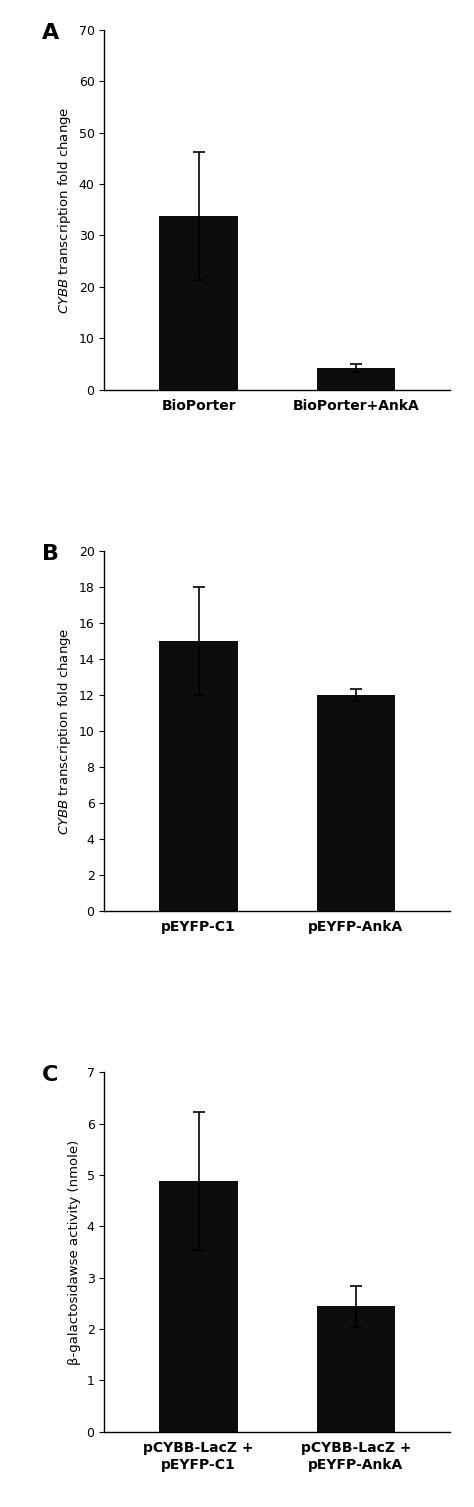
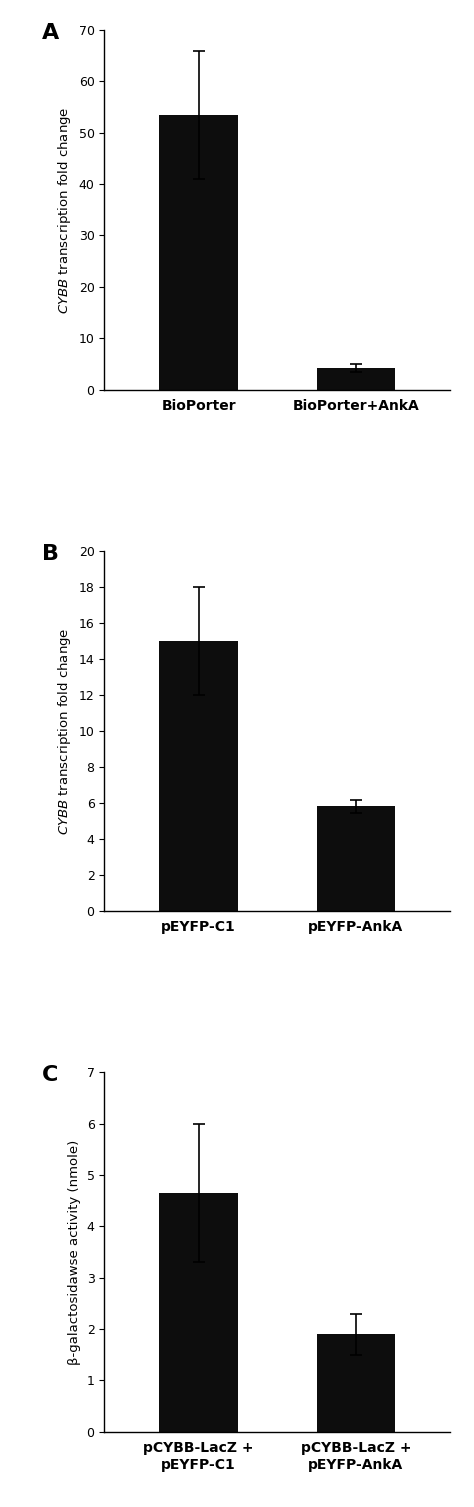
BioPorter: 33.8 -> 53.5
pEYFP-AnkA: 12.0 -> 5.8
pCYBB-LacZ + pEYFP-C1: 4.88 -> 4.65
pCYBB-LacZ + pEYFP-AnkA: 2.44 -> 1.90
